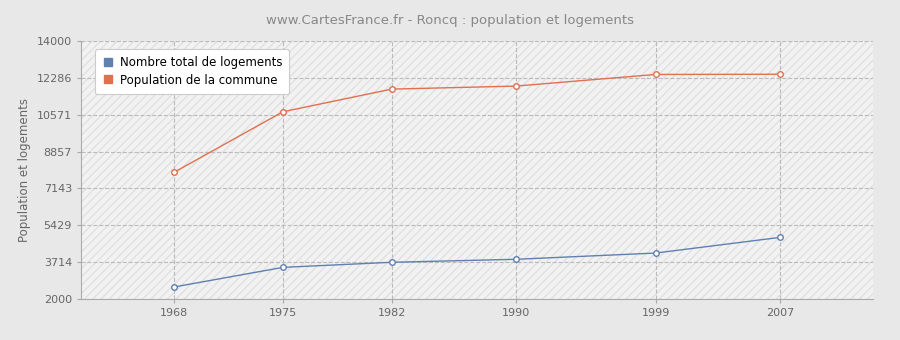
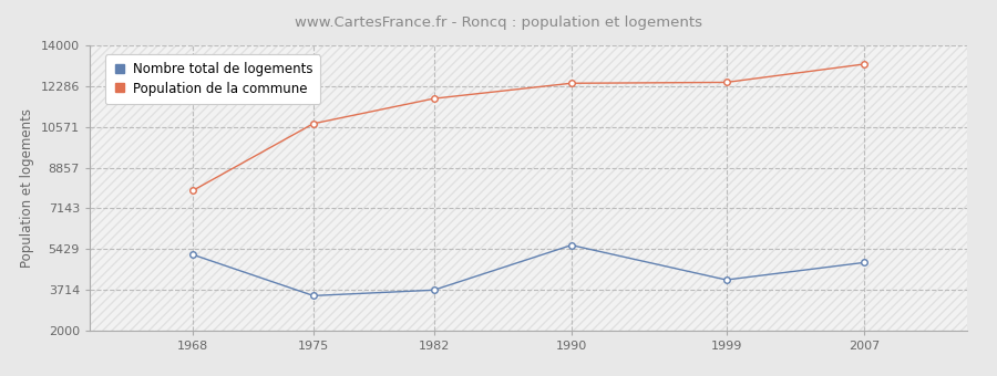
Nombre total de logements/1968: 2570 -> 5200
Population de la commune/1990: 11900 -> 12400
Nombre total de logements/1990: 3850 -> 5600
Population de la commune/2007: 12450 -> 13200
